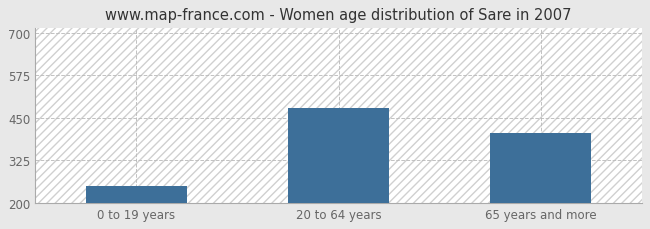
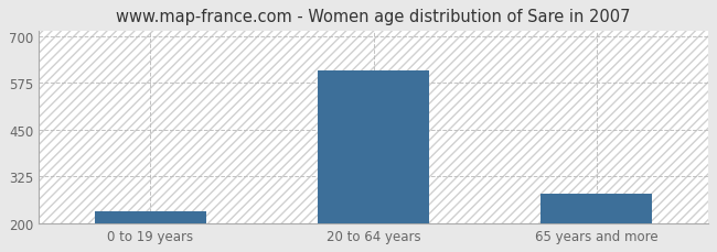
0 to 19 years: 250 -> 232
20 to 64 years: 480 -> 608
65 years and more: 405 -> 278
